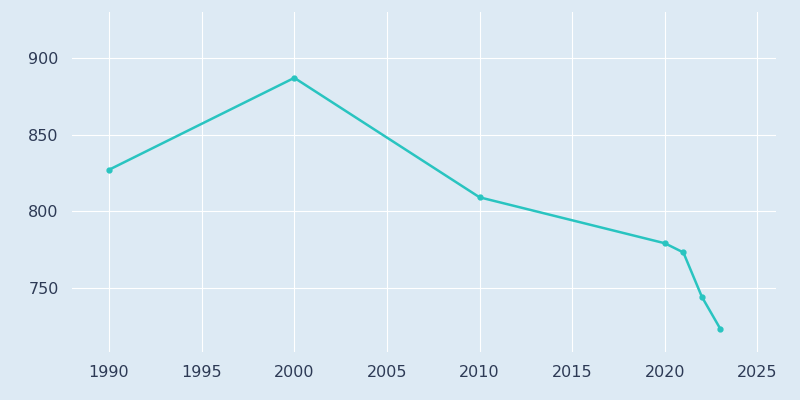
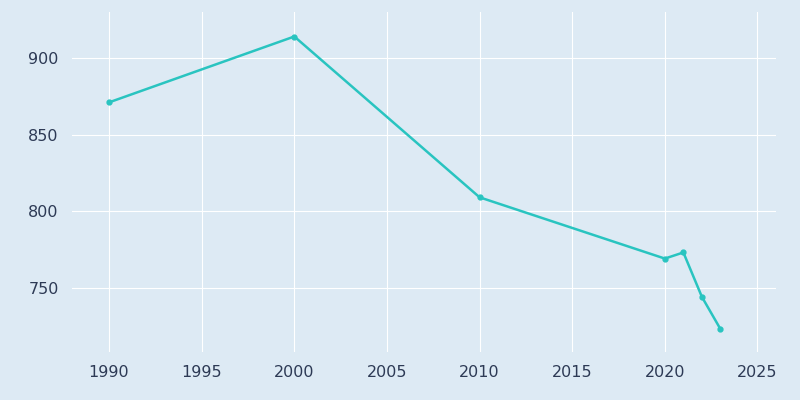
1990: 827 -> 871
2000: 887 -> 914
2020: 779 -> 769
